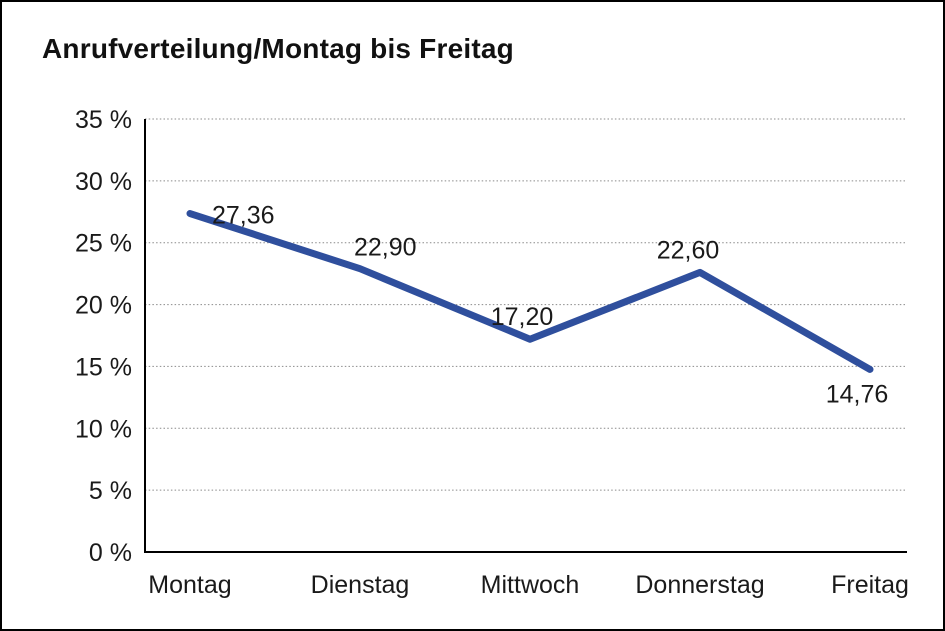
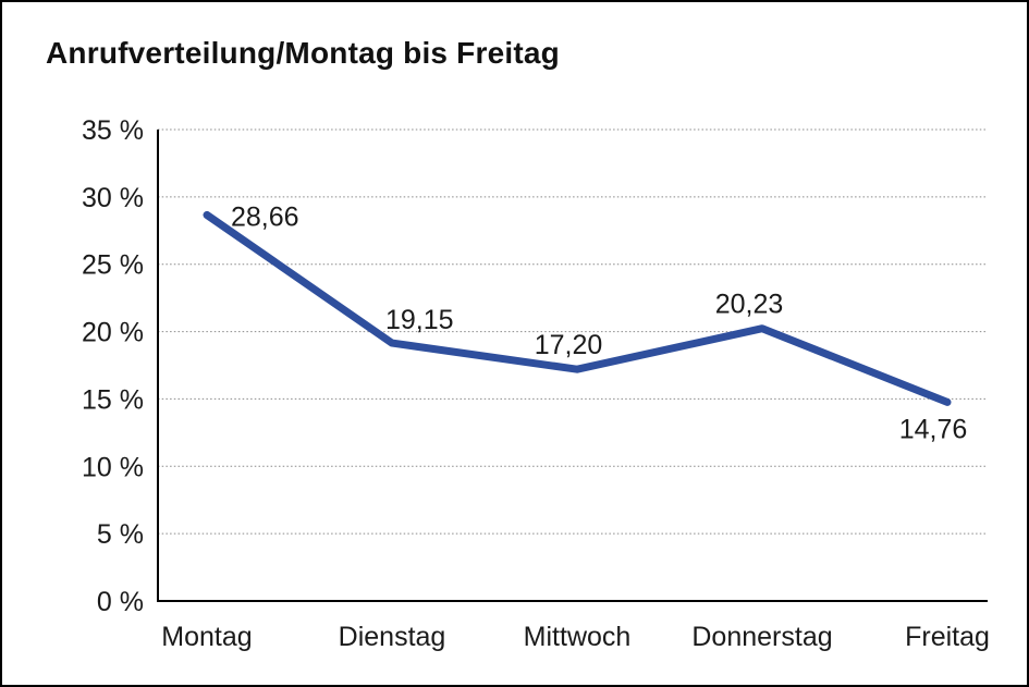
Montag: 27,36 -> 28,66
Dienstag: 22,90 -> 19,15
Donnerstag: 22,60 -> 20,23
